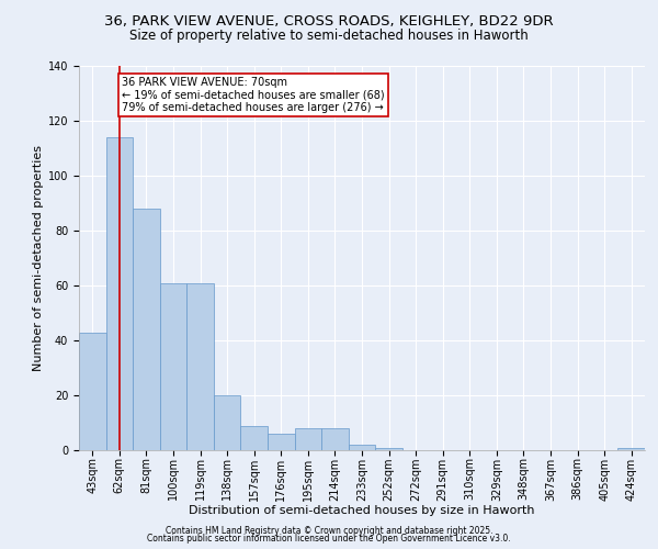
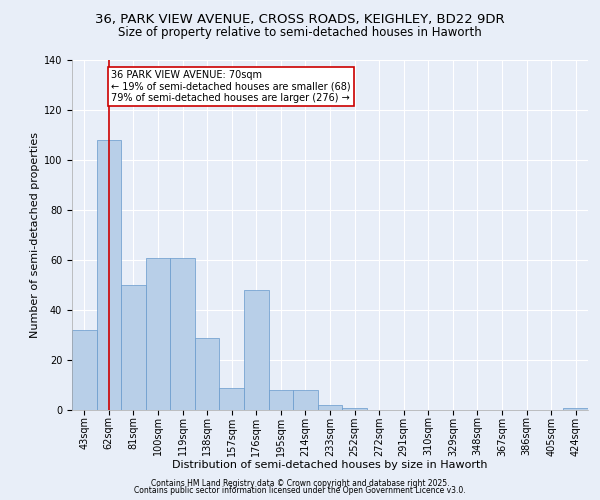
43sqm: 43 -> 32
62sqm: 114 -> 108
81sqm: 88 -> 50
138sqm: 20 -> 29
176sqm: 6 -> 48
